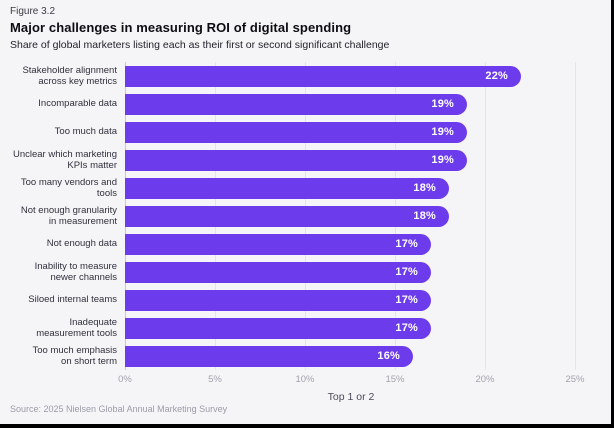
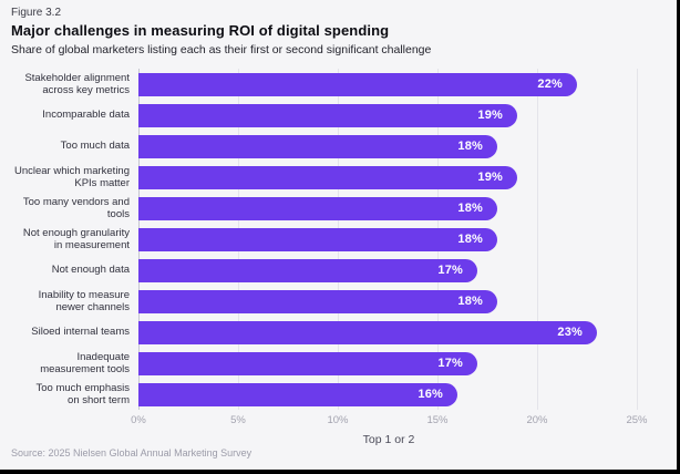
Too much data: 19% -> 18%
Inability to measure newer channels: 17% -> 18%
Siloed internal teams: 17% -> 23%
